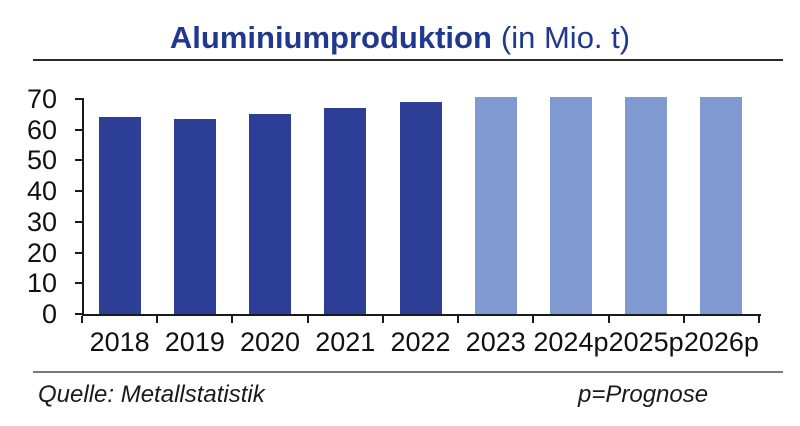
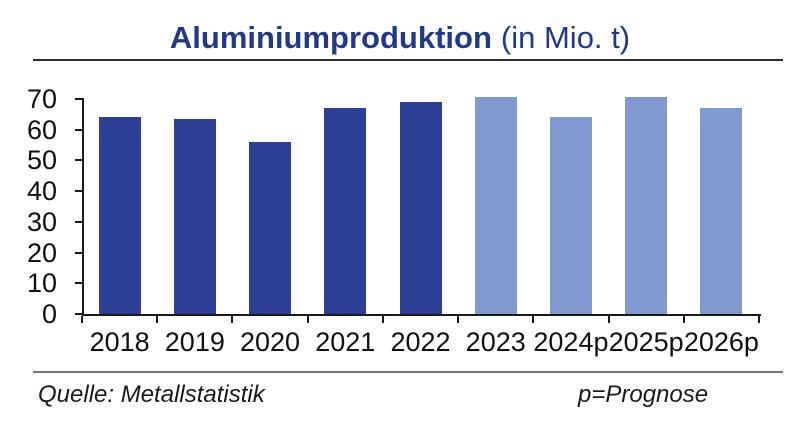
2020: 65 -> 56
2024p: 71 -> 64
2026p: 71 -> 67
